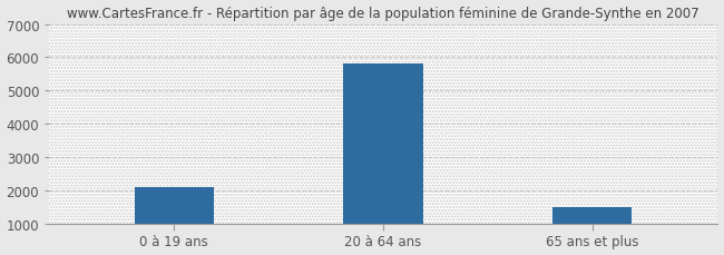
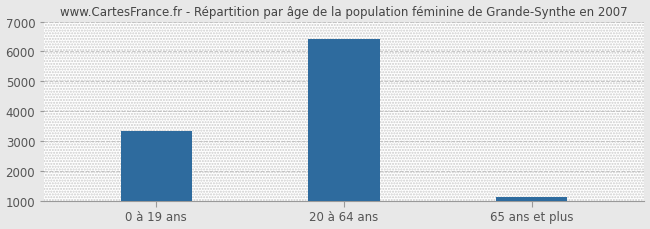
0 à 19 ans: 2100 -> 3350
20 à 64 ans: 5800 -> 6430
65 ans et plus: 1500 -> 1120
